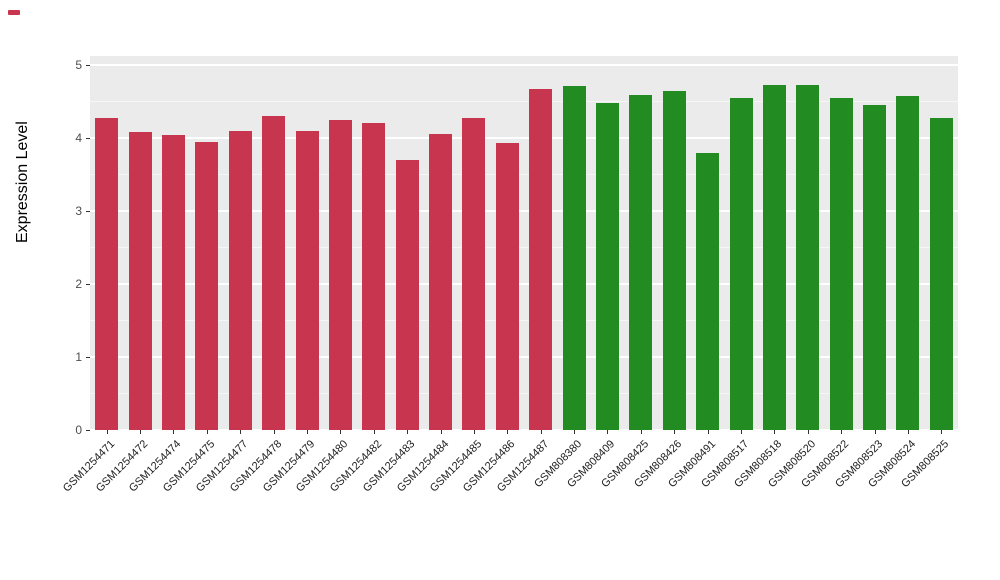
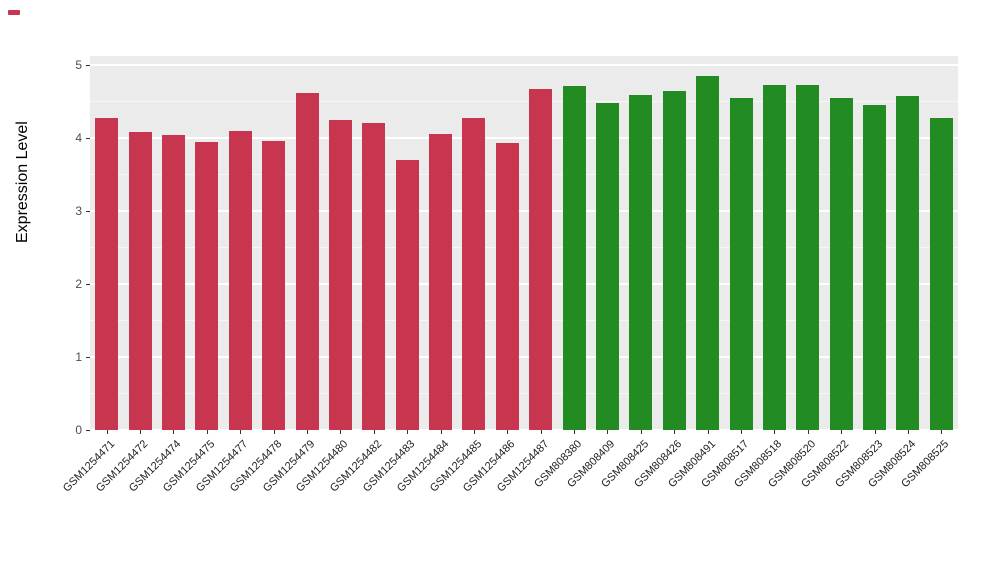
GSM1254478: 4.3 -> 4.0
GSM1254479: 4.1 -> 4.6
GSM808491: 3.8 -> 4.8
